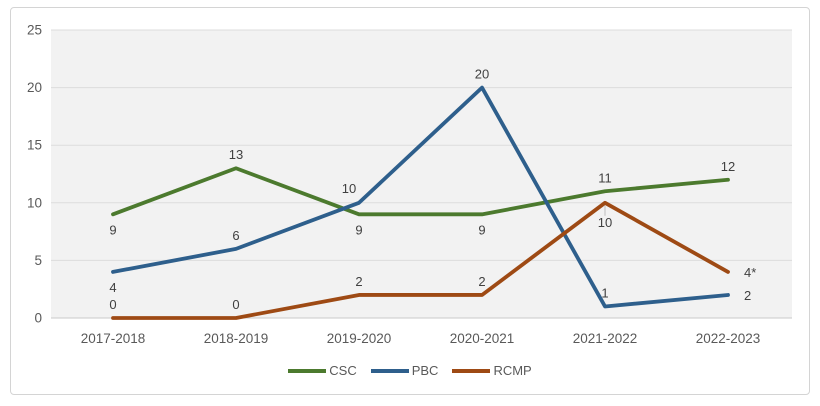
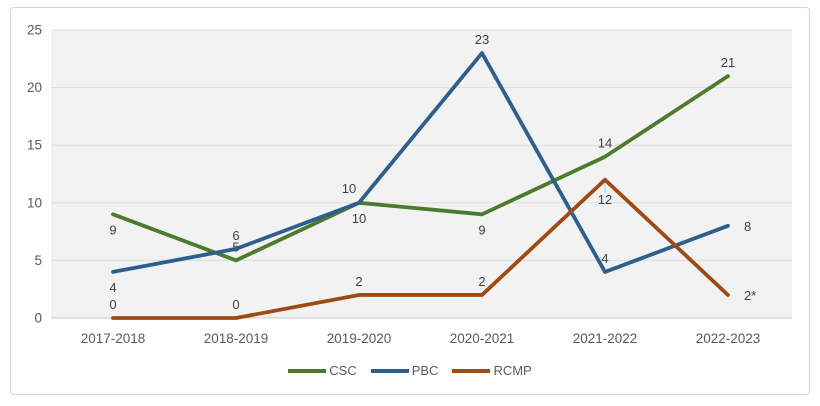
CSC/2018-2019: 13 -> 5
CSC/2019-2020: 9 -> 10
PBC/2020-2021: 20 -> 23
CSC/2021-2022: 11 -> 14
PBC/2021-2022: 1 -> 4
RCMP/2021-2022: 10 -> 12
CSC/2022-2023: 12 -> 21
PBC/2022-2023: 2 -> 8
RCMP/2022-2023: 4 -> 2
